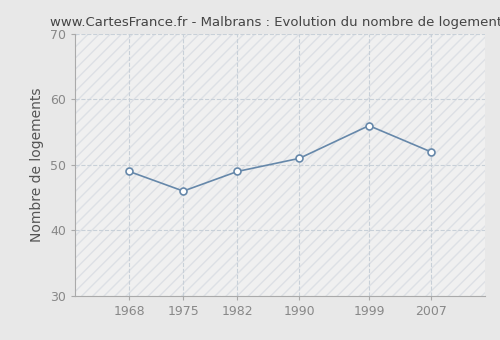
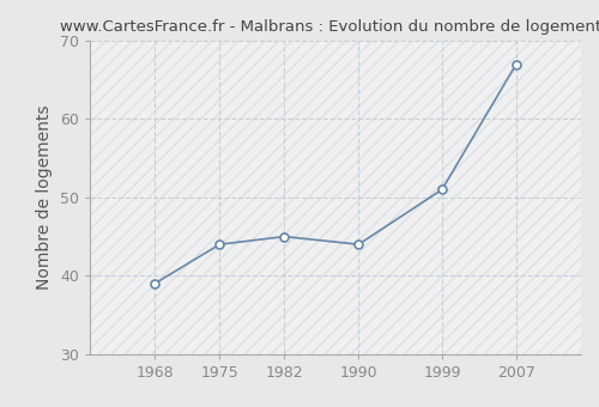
1968: 49 -> 39
1975: 46 -> 44
1982: 49 -> 45
1990: 51 -> 44
1999: 56 -> 51
2007: 52 -> 67
